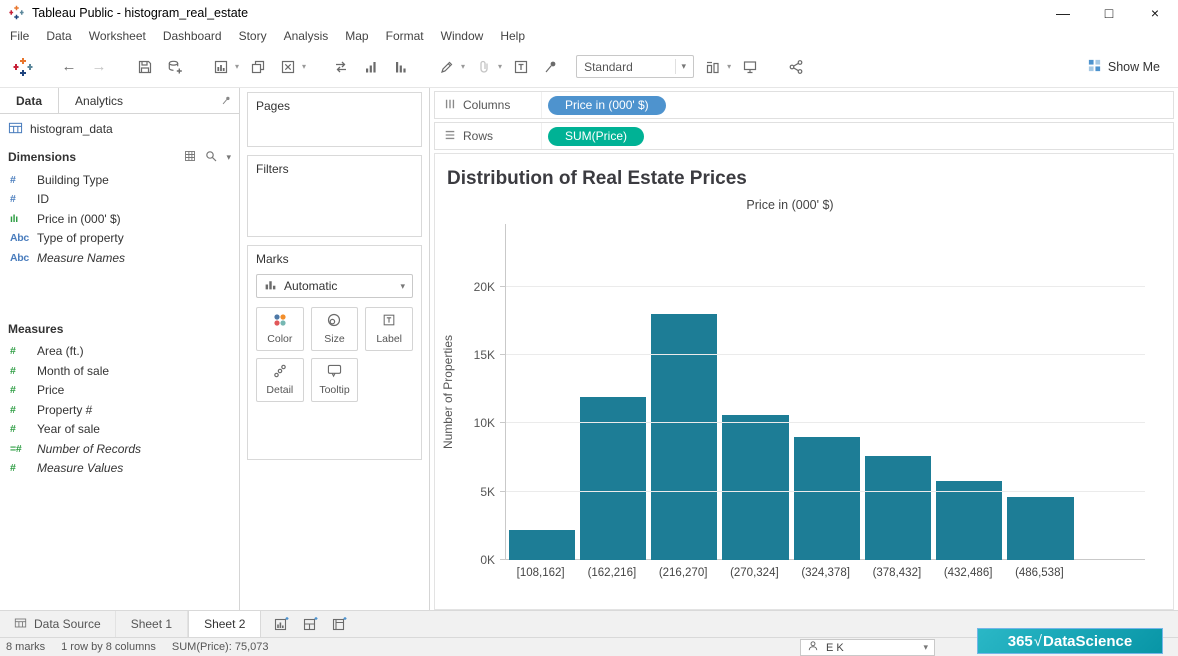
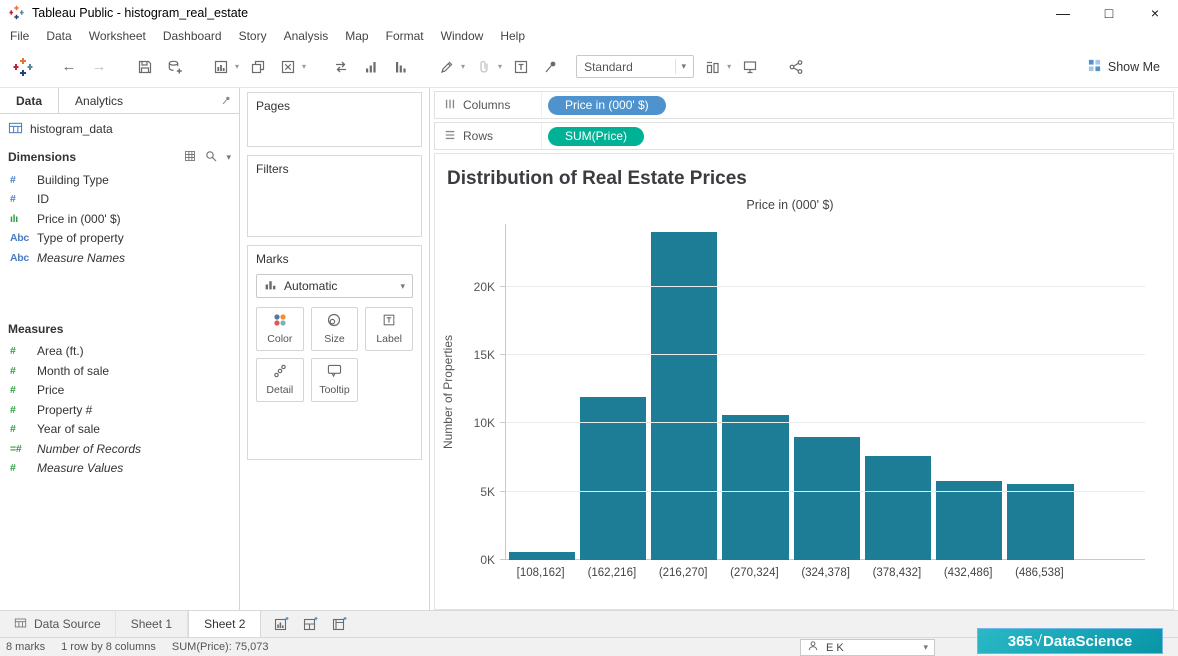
[108,162]: 2.2K -> 0.6K
(216,270]: 18.0K -> 24.0K
(486,538]: 4.6K -> 5.6K
